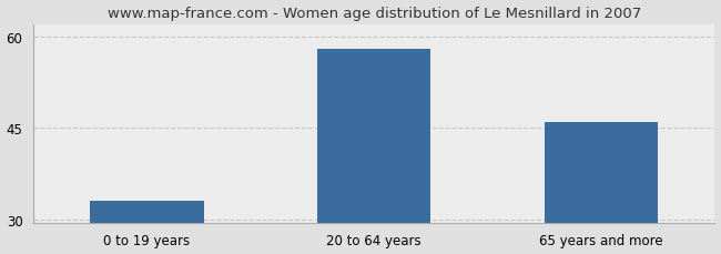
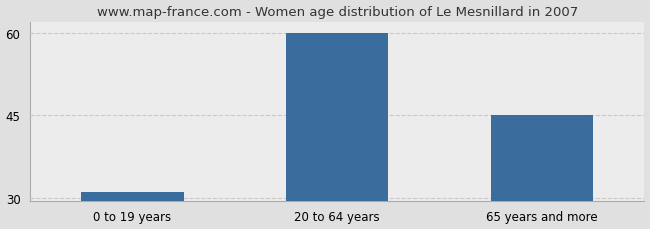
0 to 19 years: 33 -> 31
20 to 64 years: 58 -> 60
65 years and more: 46 -> 45
